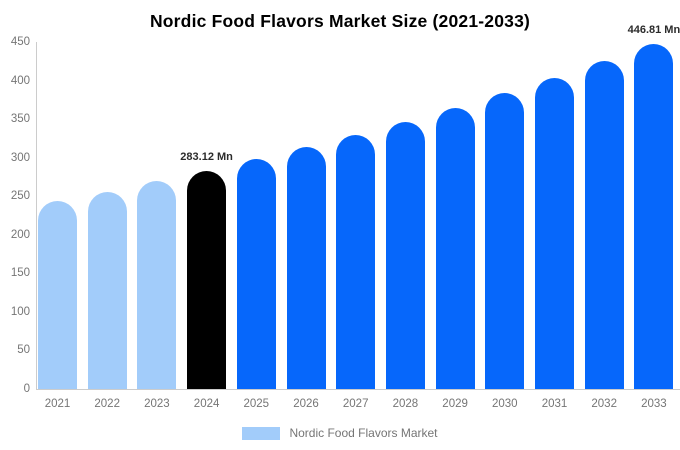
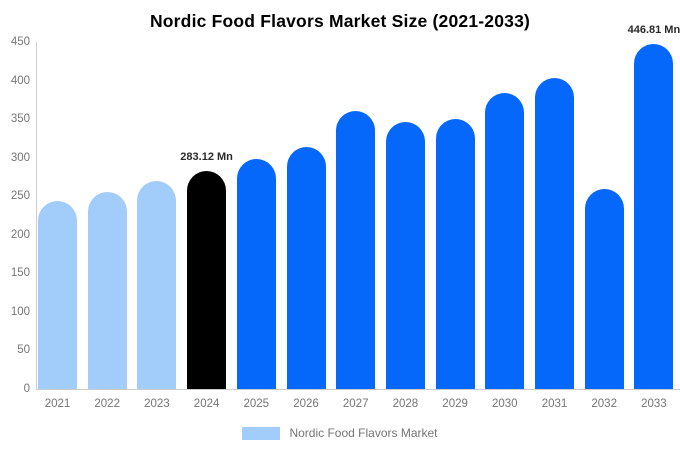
2027: 330 -> 360
2029: 360 -> 350
2032: 420 -> 260
